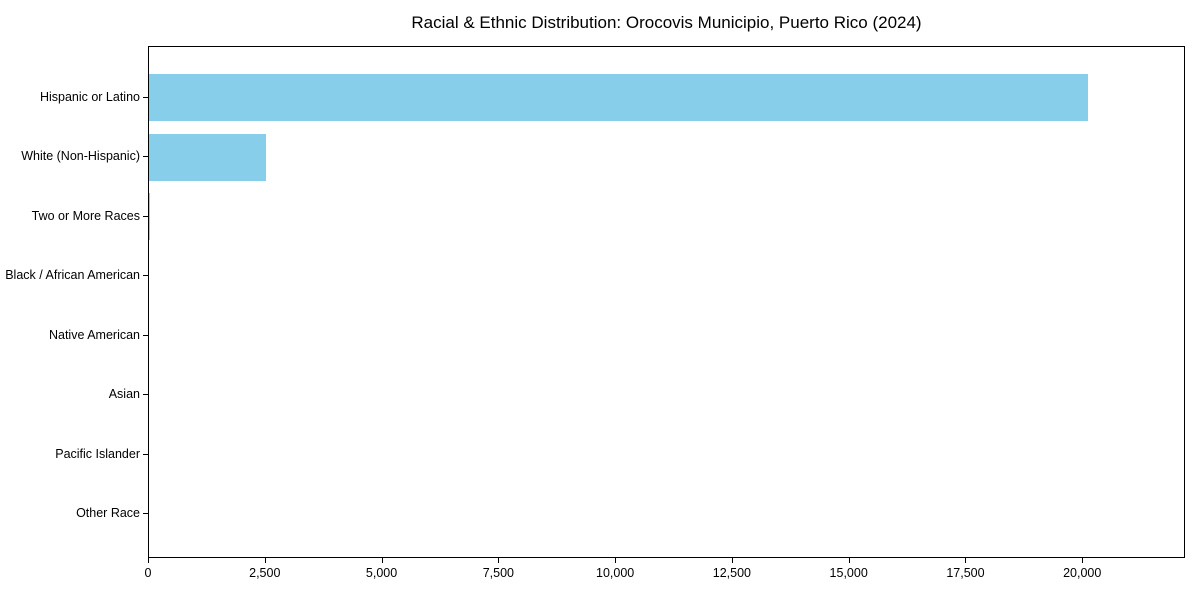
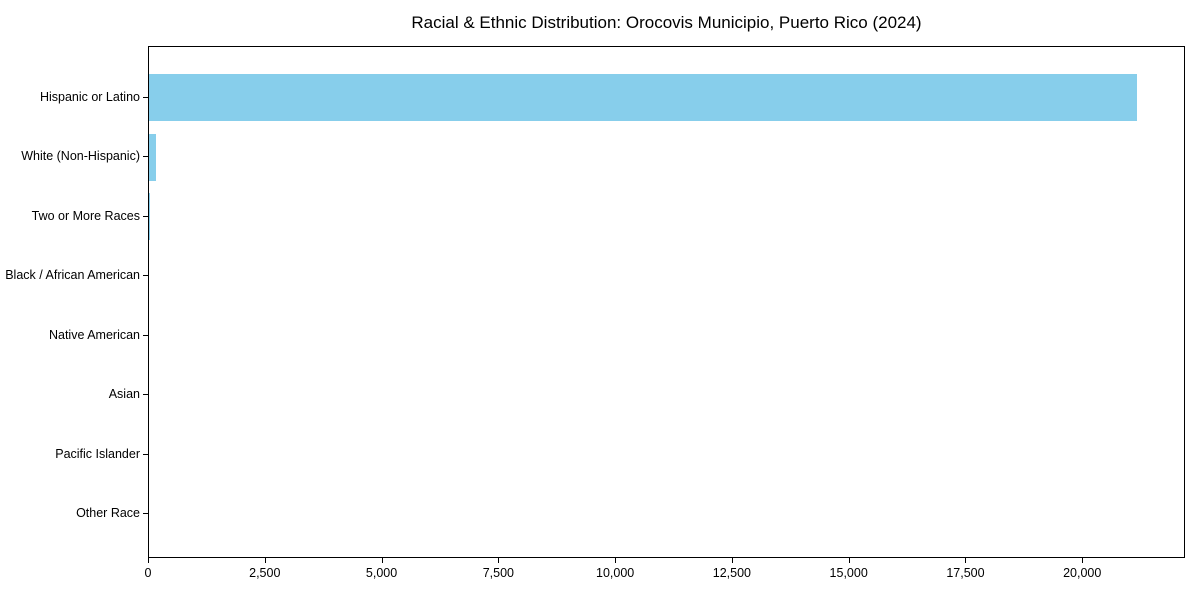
Hispanic or Latino: 20100 -> 21200
White (Non-Hispanic): 2500 -> 200
